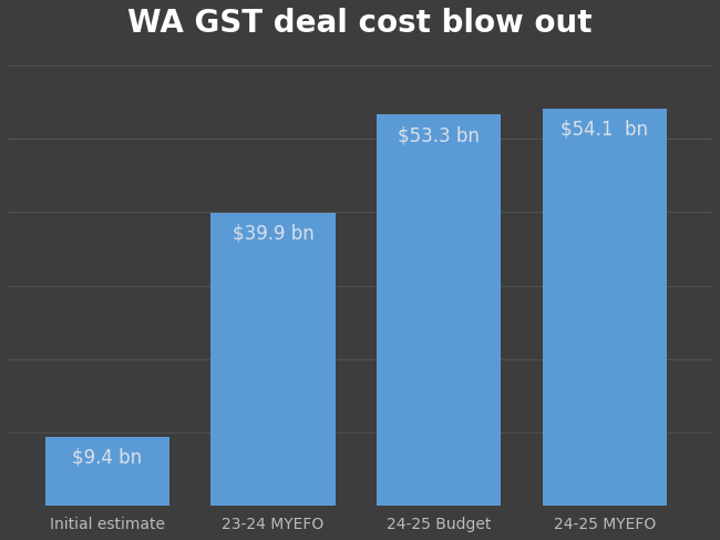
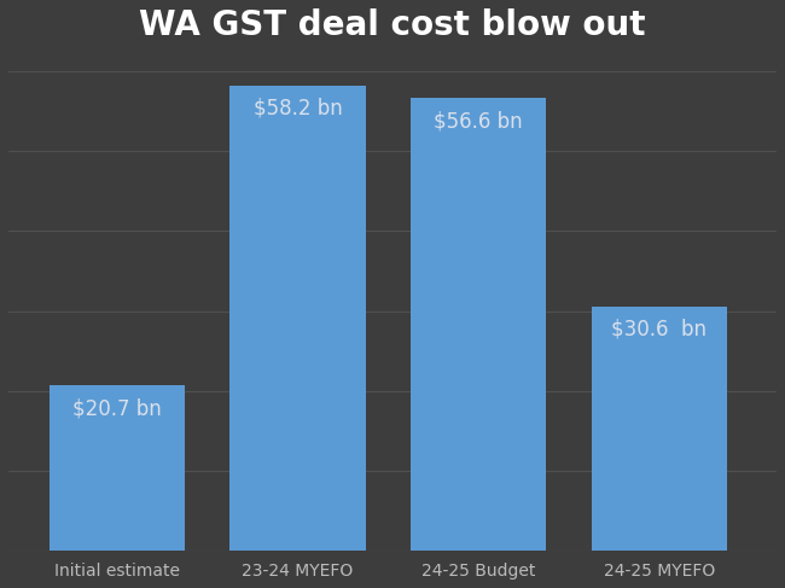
Initial estimate: $9.4 -> $20.7
23-24 MYEFO: $39.9 -> $58.2
24-25 Budget: $53.3 -> $56.6
24-25 MYEFO: $54.1 -> $30.6
